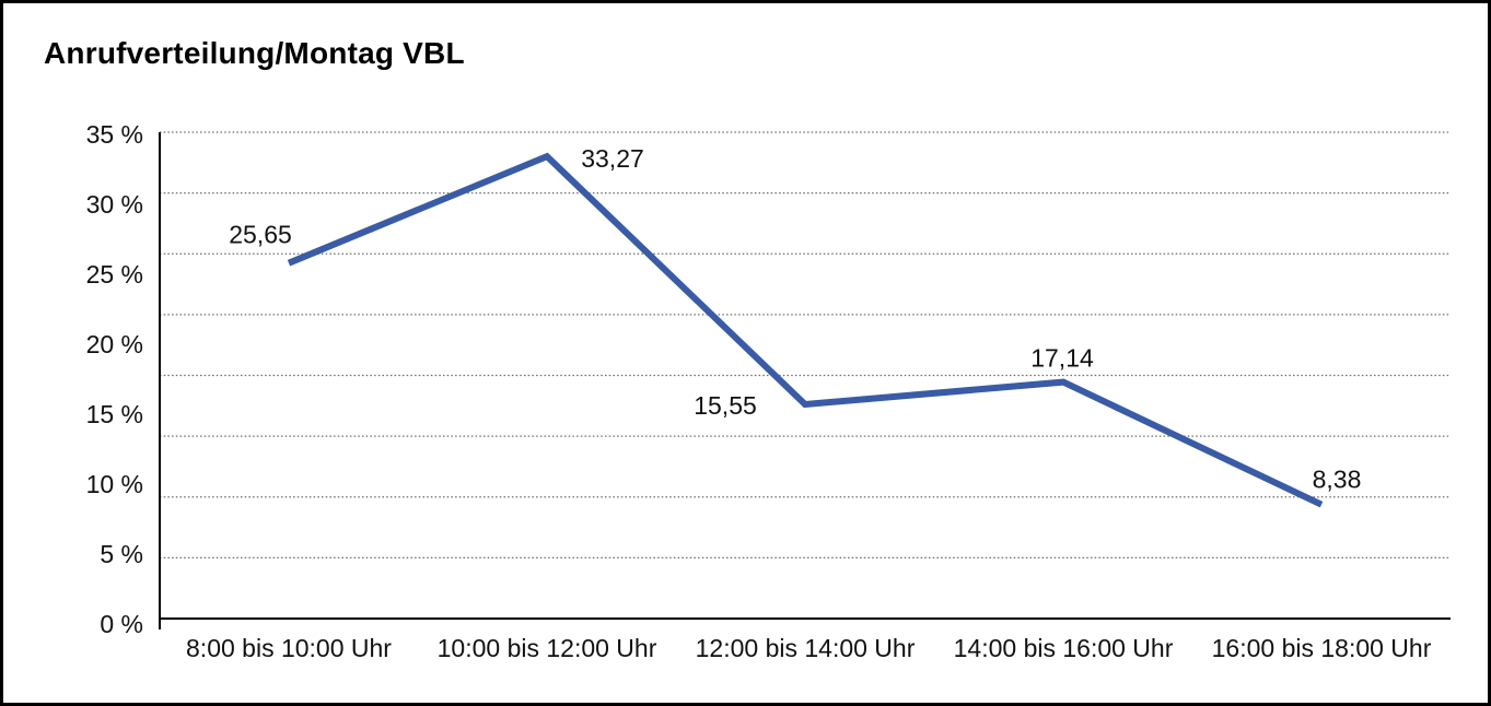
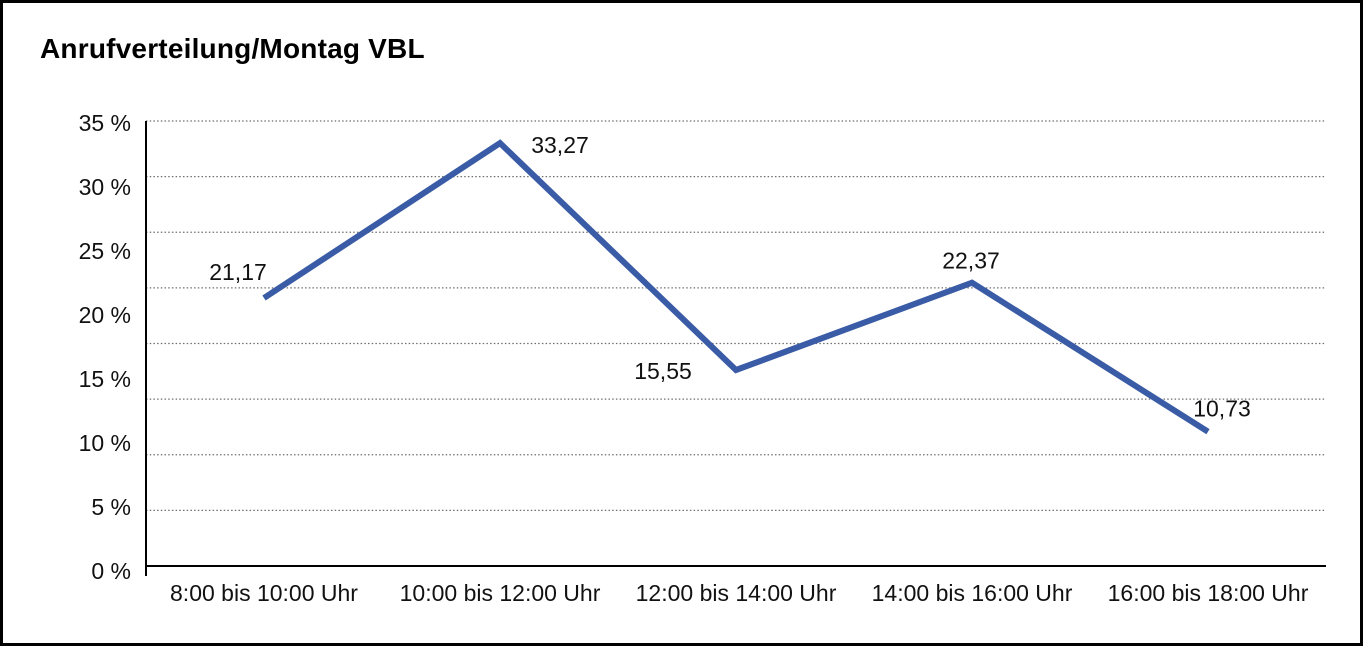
8:00 bis 10:00 Uhr: 25,65 -> 21,17
14:00 bis 16:00 Uhr: 17,14 -> 22,37
16:00 bis 18:00 Uhr: 8,38 -> 10,73
